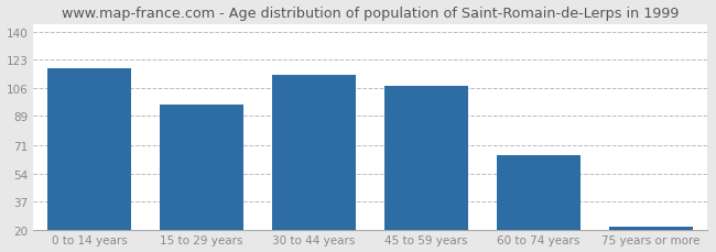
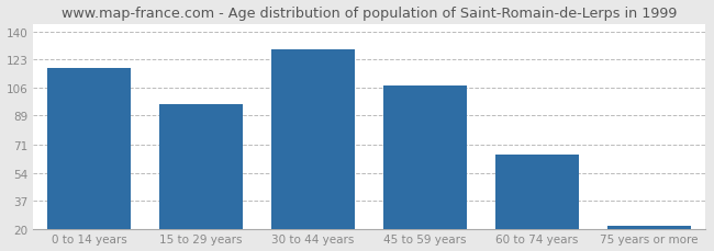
30 to 44 years: 114 -> 129
